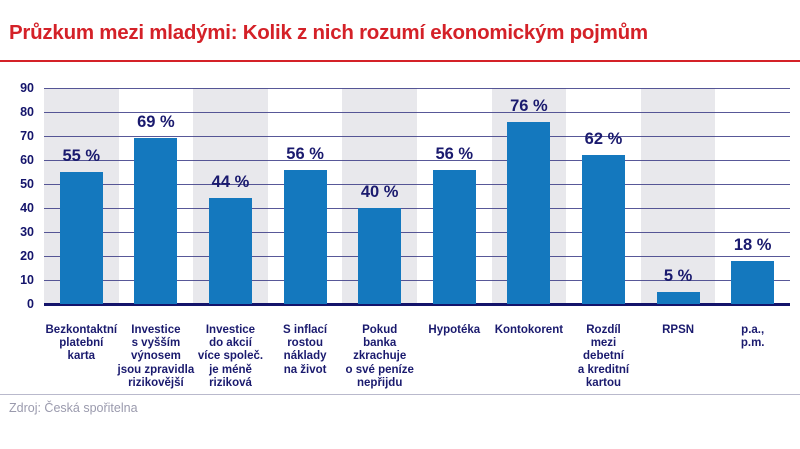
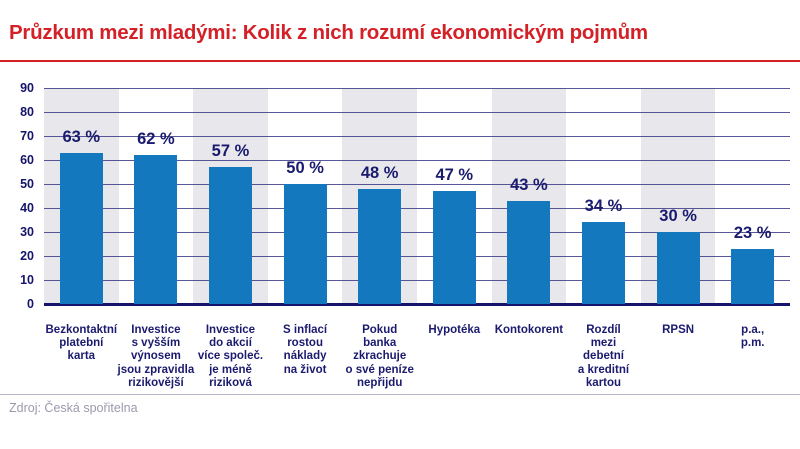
Bezkontaktní platební karta: 55 -> 63
Investice s vyšším výnosem jsou zpravidla rizikovější: 69 -> 62
Investice do akcií více společ. je méně riziková: 44 -> 57
S inflací rostou náklady na život: 56 -> 50
Pokud banka zkrachuje o své peníze nepřijdu: 40 -> 48
Hypotéka: 56 -> 47
Kontokorent: 76 -> 43
Rozdíl mezi debetní a kreditní kartou: 62 -> 34
RPSN: 5 -> 30
p.a., p.m.: 18 -> 23
